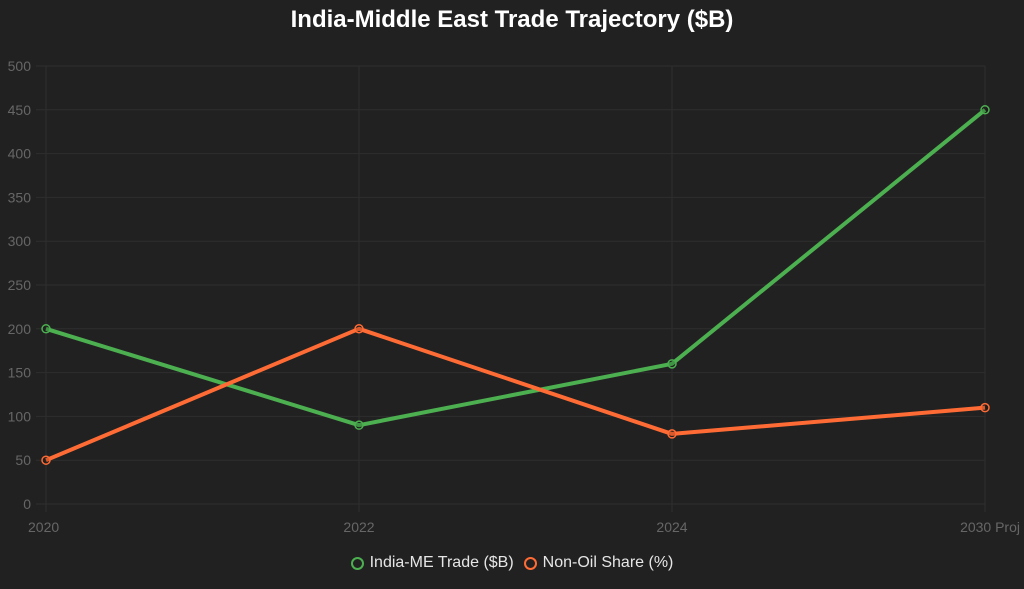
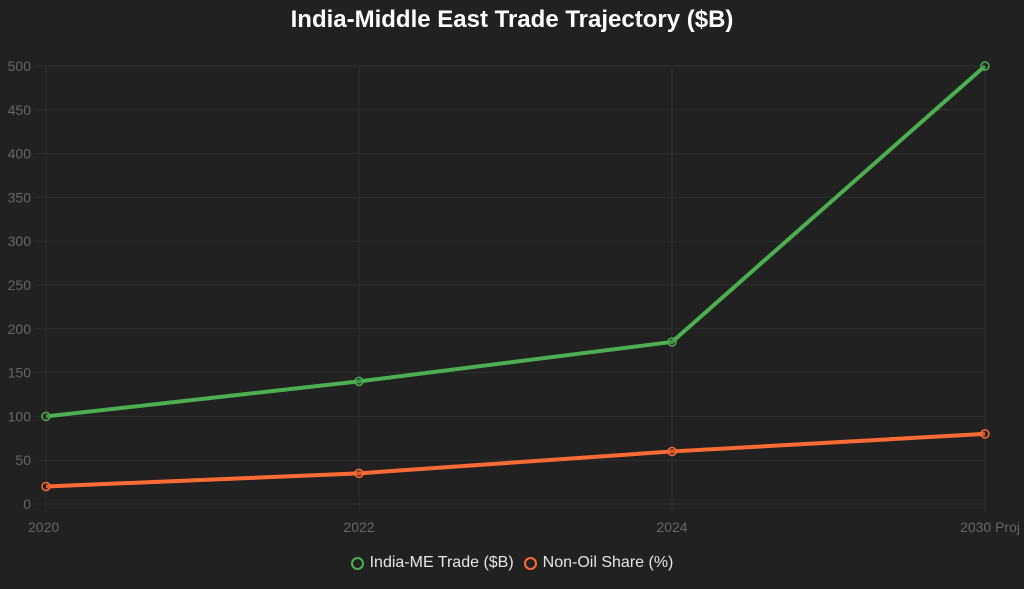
India-ME Trade ($B)/2020: 200 -> 100
Non-Oil Share (%)/2020: 50 -> 20
India-ME Trade ($B)/2022: 90 -> 140
Non-Oil Share (%)/2022: 200 -> 40
India-ME Trade ($B)/2024: 160 -> 180
Non-Oil Share (%)/2024: 80 -> 60
India-ME Trade ($B)/2030 Proj: 450 -> 500
Non-Oil Share (%)/2030 Proj: 110 -> 80
